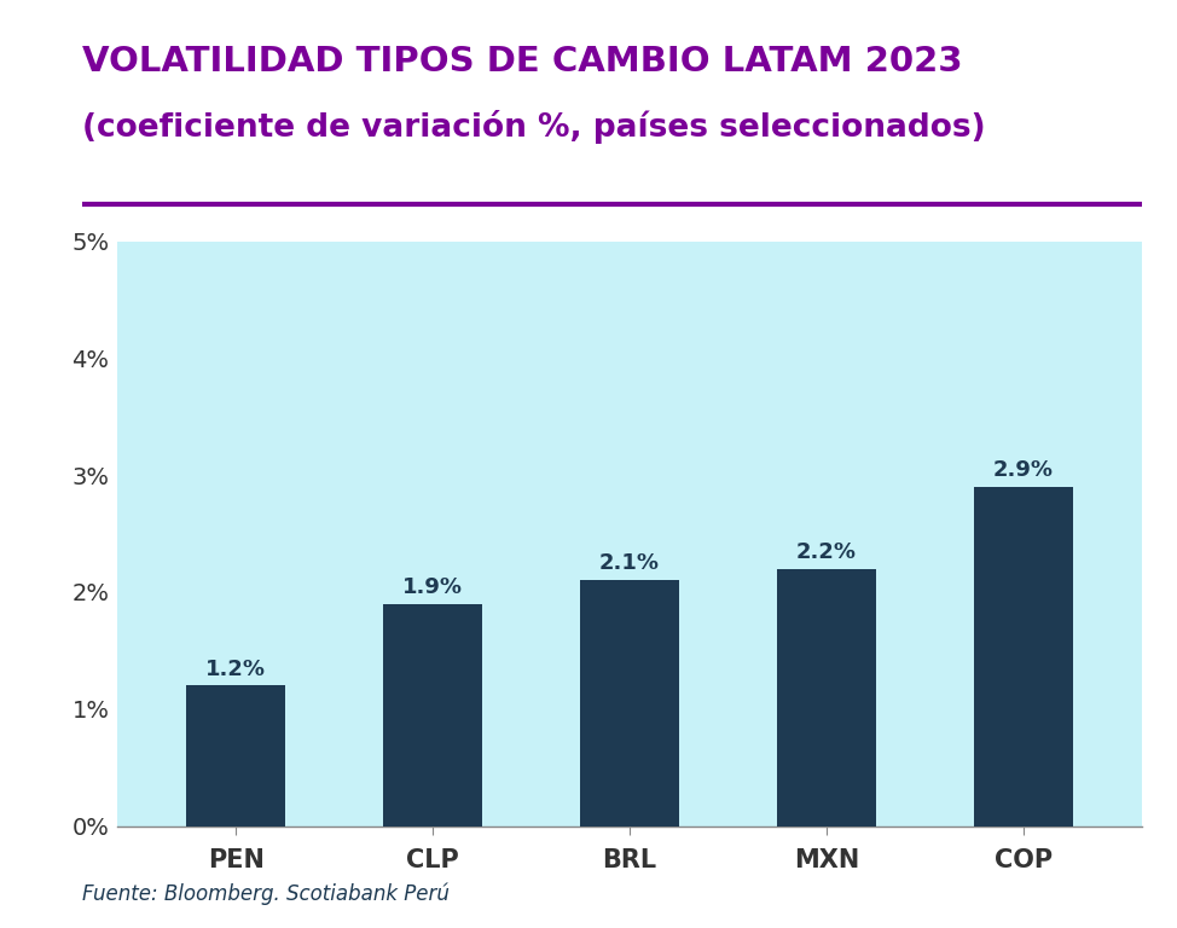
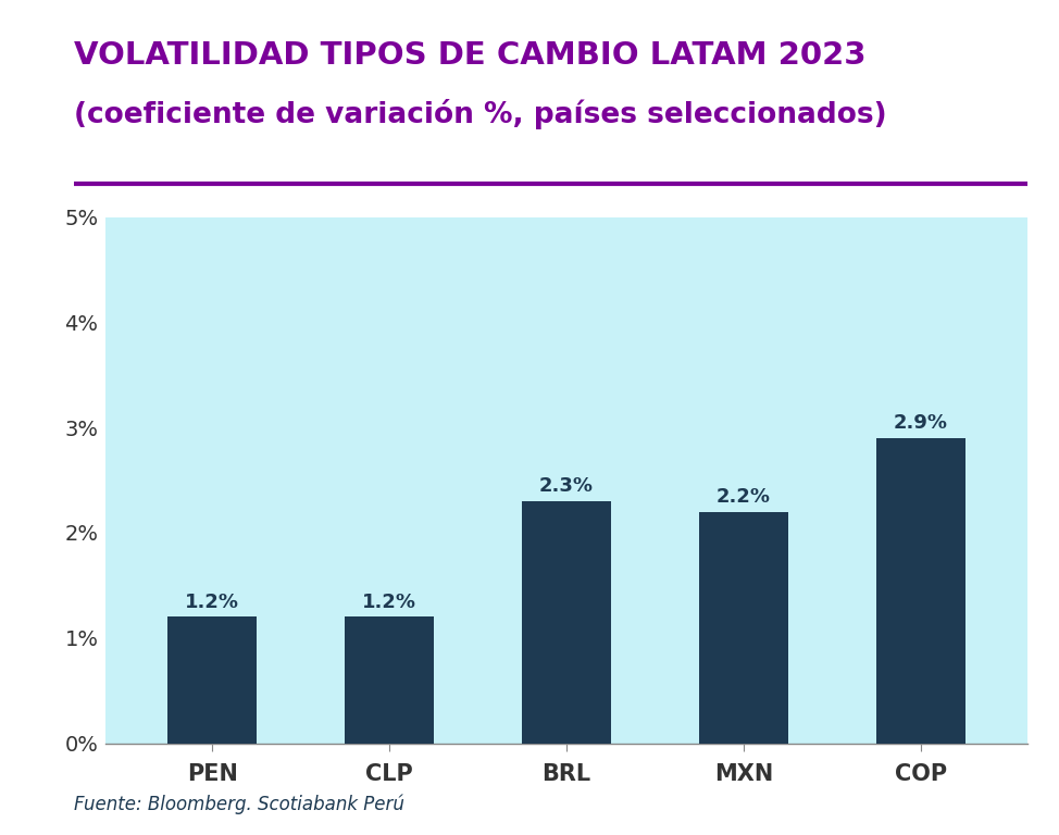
CLP: 1.9% -> 1.2%
BRL: 2.1% -> 2.3%
